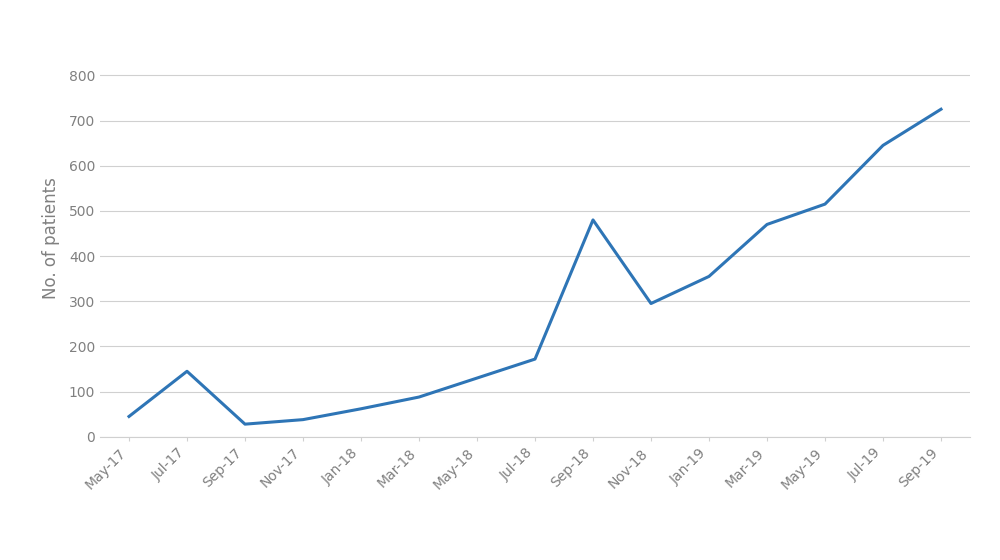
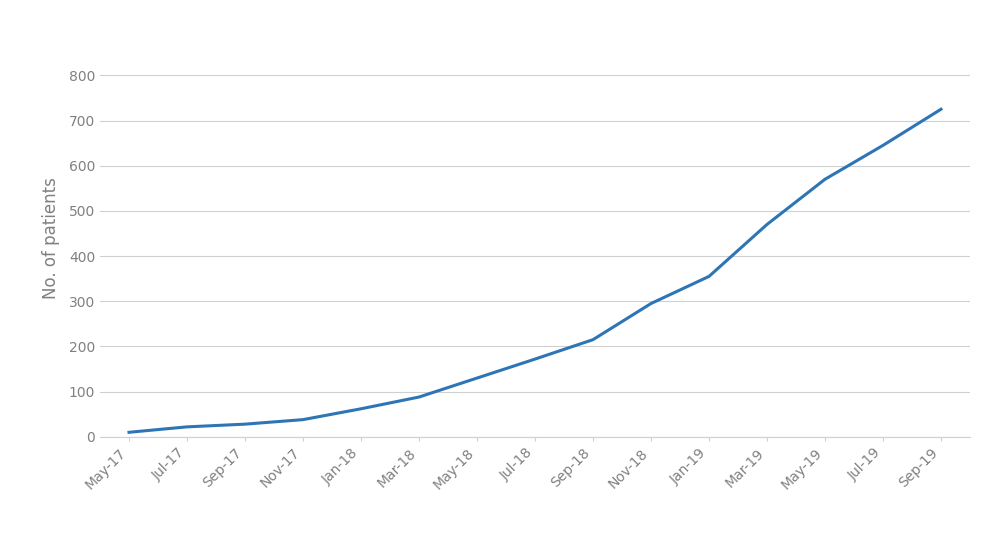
May-17: 45 -> 10
Jul-17: 145 -> 22
Sep-18: 480 -> 215
May-19: 515 -> 570
